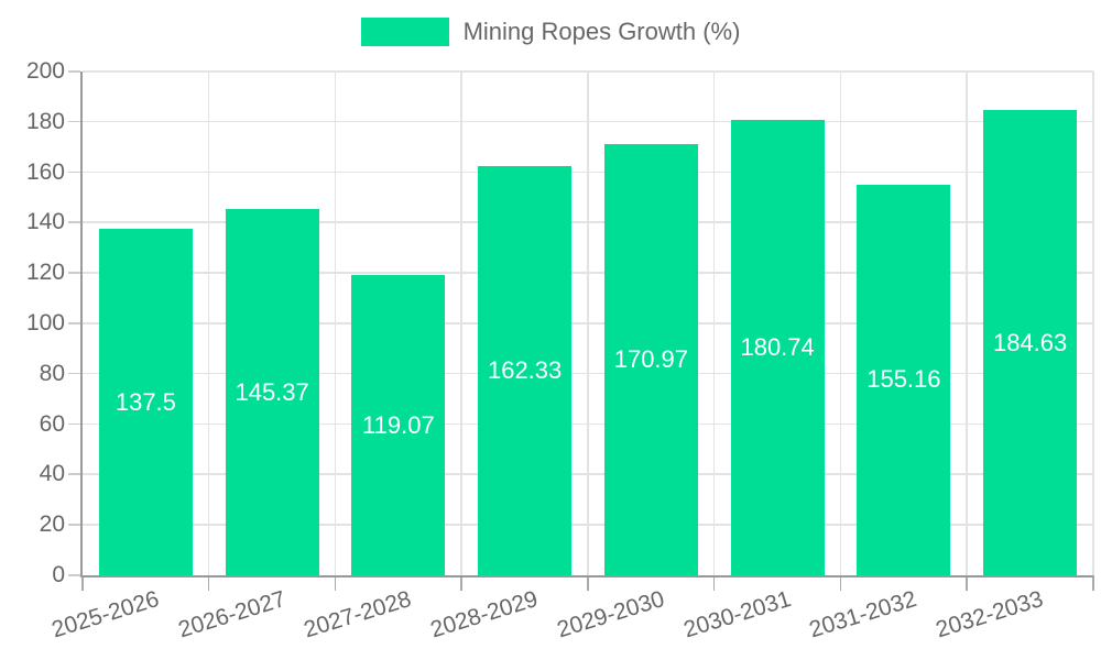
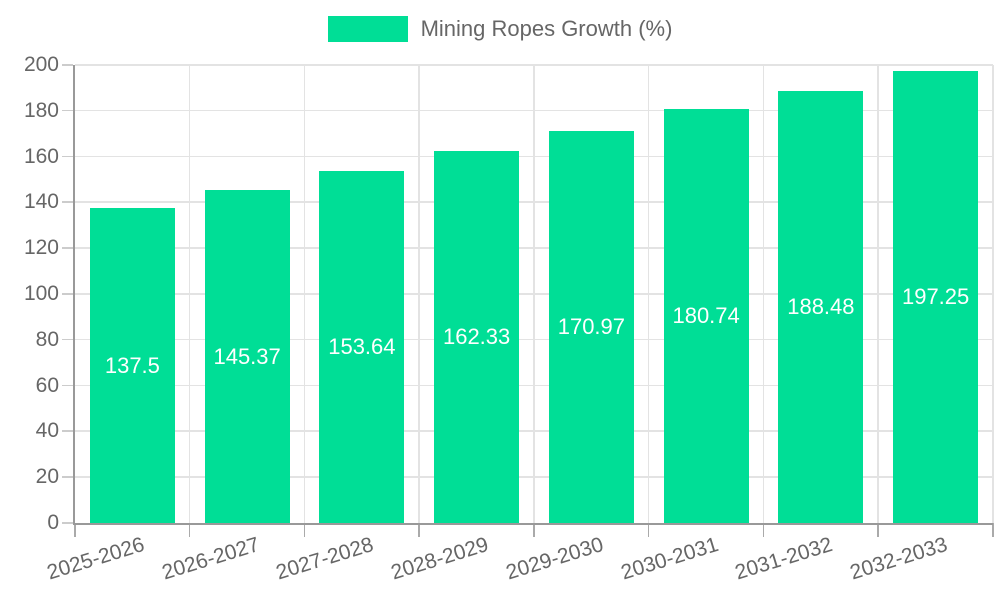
2027-2028: 119.07 -> 153.64
2031-2032: 155.16 -> 188.48
2032-2033: 184.63 -> 197.25
